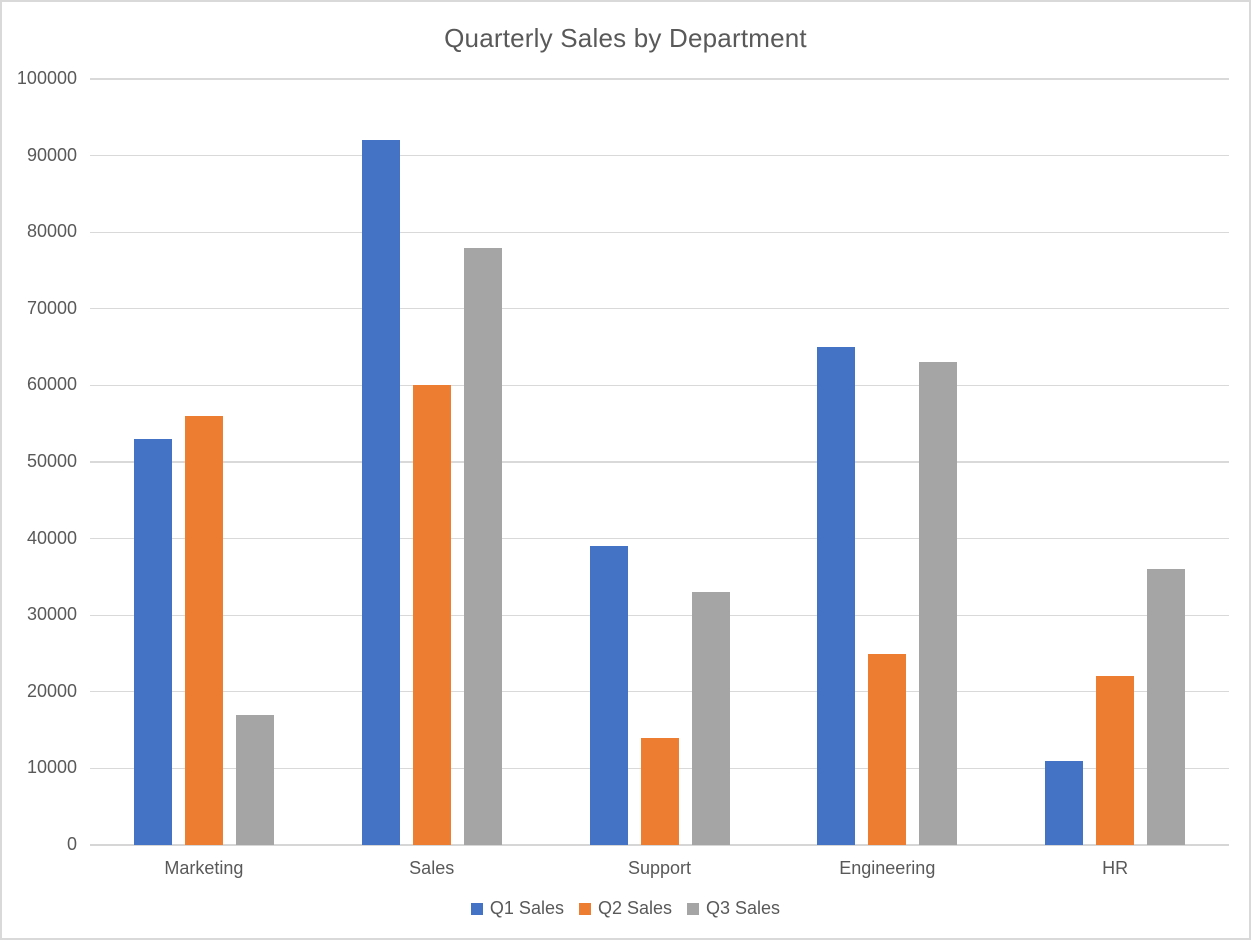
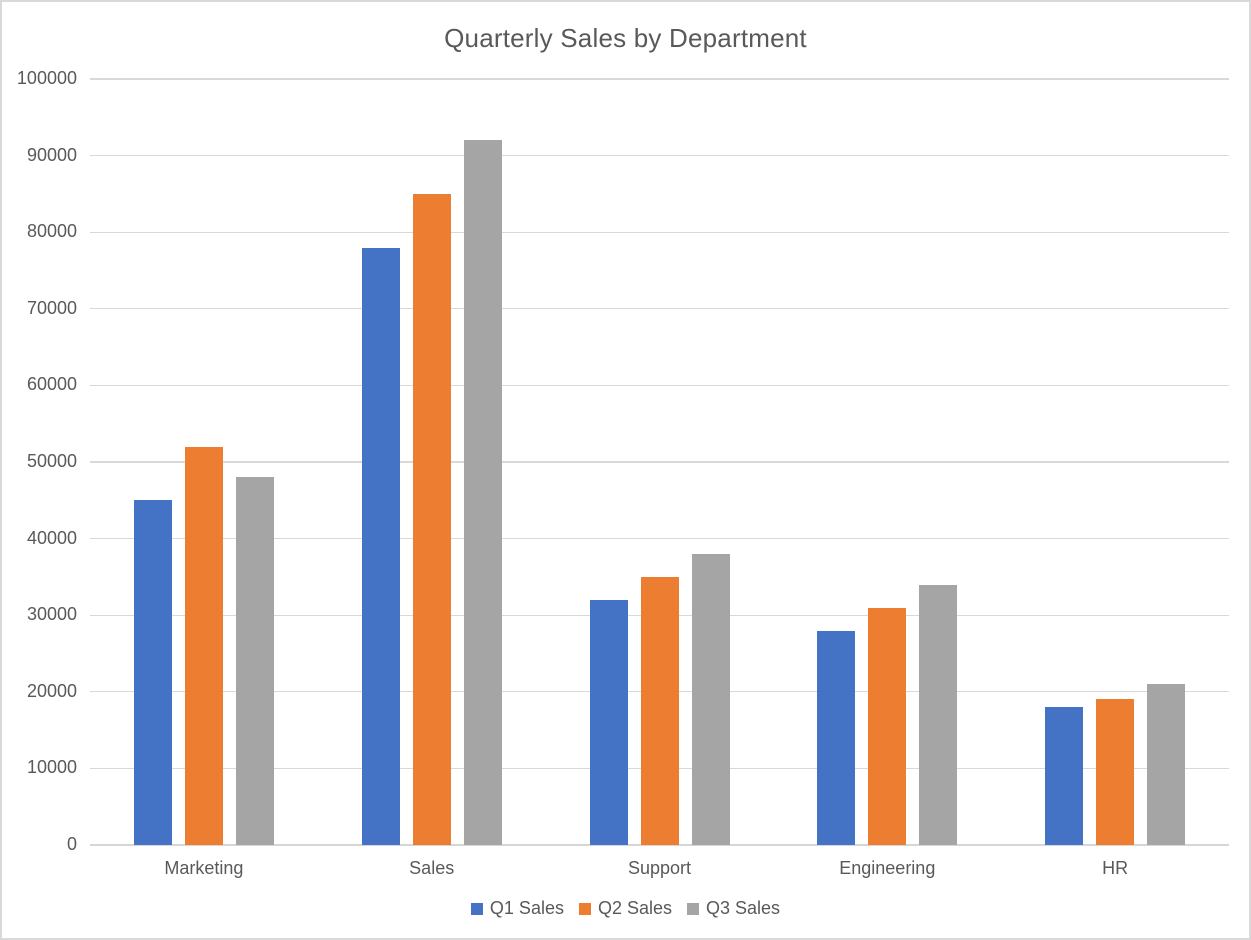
Q1 Sales/Marketing: 53000 -> 45000
Q2 Sales/Marketing: 56000 -> 52000
Q3 Sales/Marketing: 17000 -> 48000
Q1 Sales/Sales: 92000 -> 78000
Q2 Sales/Sales: 60000 -> 85000
Q3 Sales/Sales: 78000 -> 92000
Q1 Sales/Support: 39000 -> 32000
Q2 Sales/Support: 14000 -> 35000
Q3 Sales/Support: 33000 -> 38000
Q1 Sales/Engineering: 65000 -> 28000
Q2 Sales/Engineering: 25000 -> 31000
Q3 Sales/Engineering: 63000 -> 34000
Q1 Sales/HR: 11000 -> 18000
Q2 Sales/HR: 22000 -> 19000
Q3 Sales/HR: 36000 -> 21000
